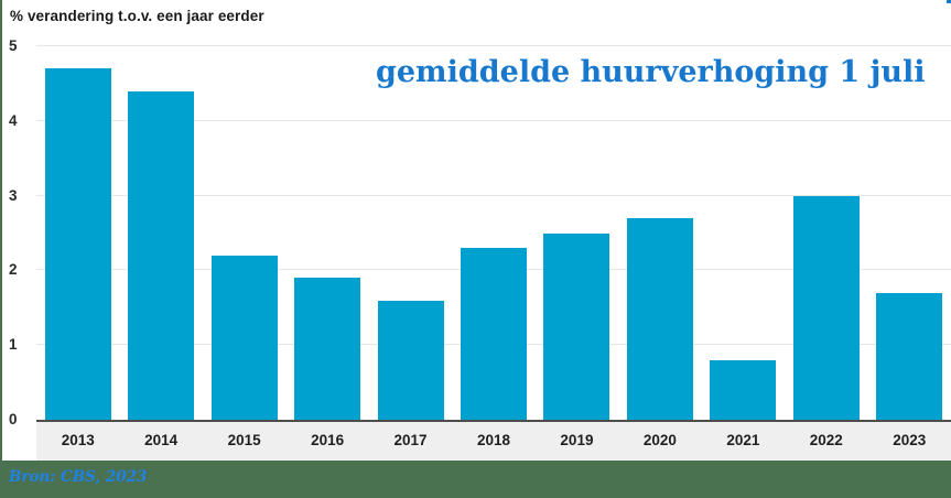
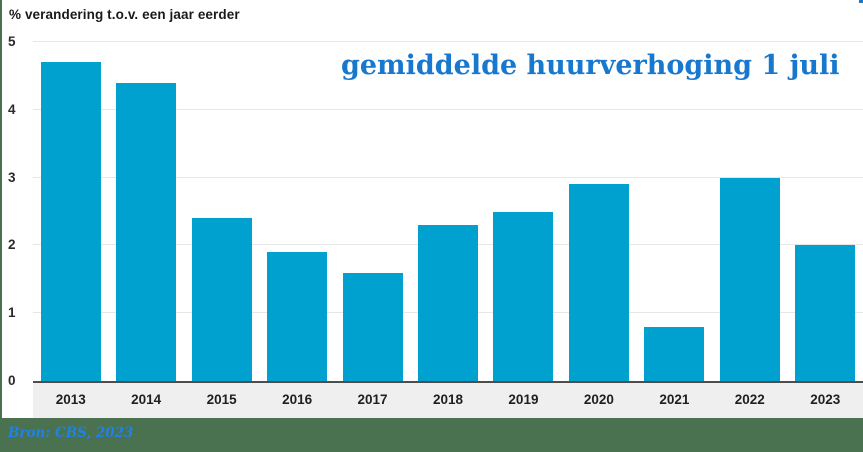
2015: 2.2 -> 2.4
2020: 2.7 -> 2.9
2023: 1.7 -> 2.0
